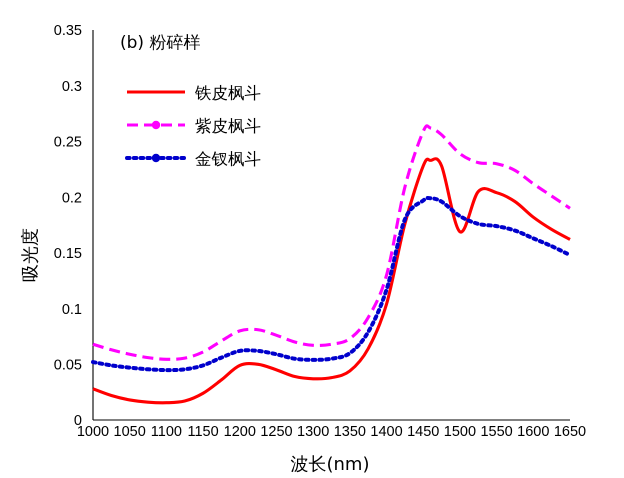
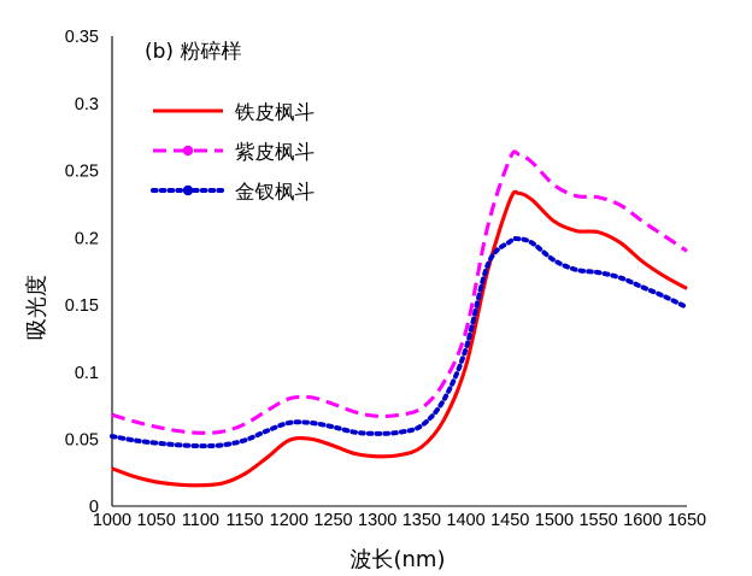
铁皮枫斗/1500: 0.169 -> 0.212
